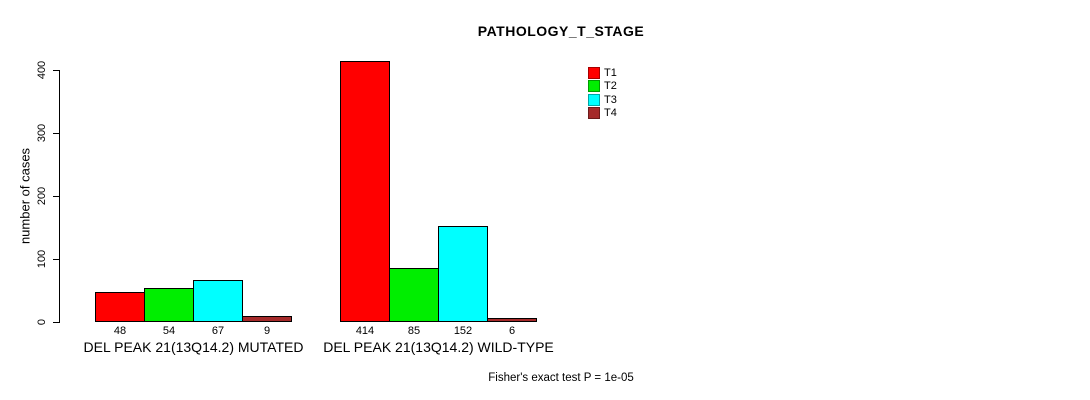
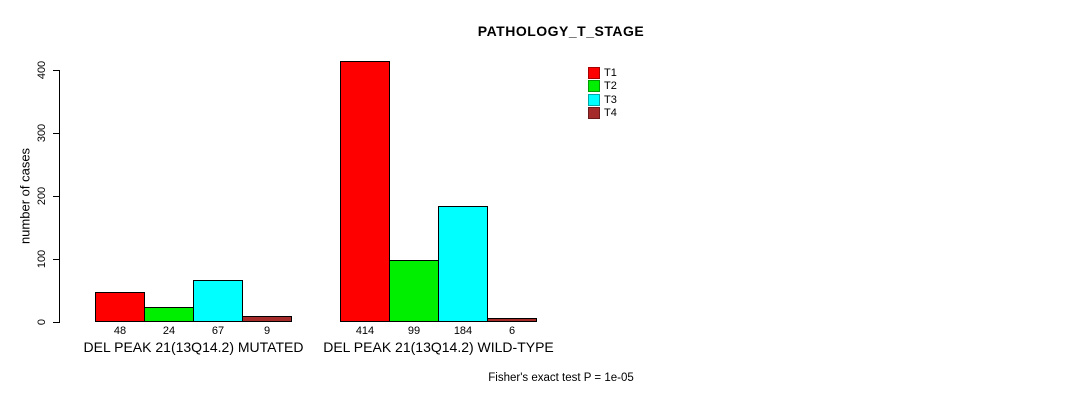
T2/DEL PEAK 21(13Q14.2) MUTATED: 54 -> 24
T2/DEL PEAK 21(13Q14.2) WILD-TYPE: 85 -> 99
T3/DEL PEAK 21(13Q14.2) WILD-TYPE: 152 -> 184
